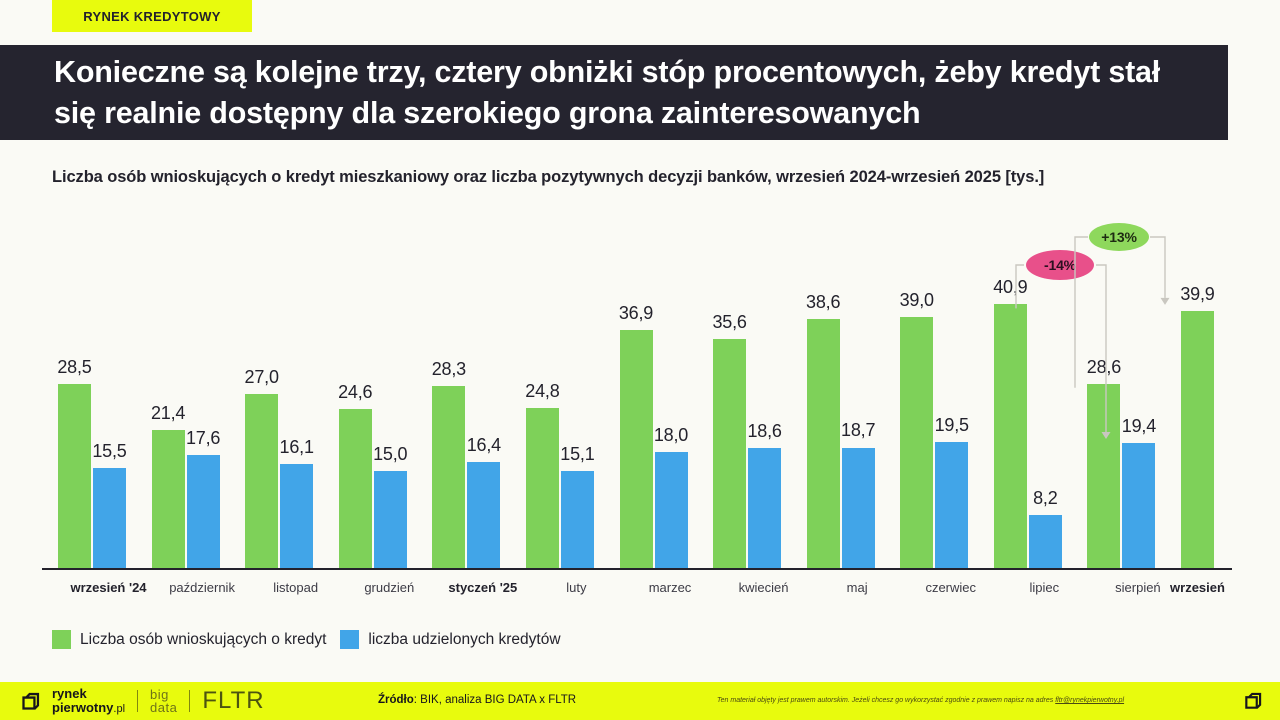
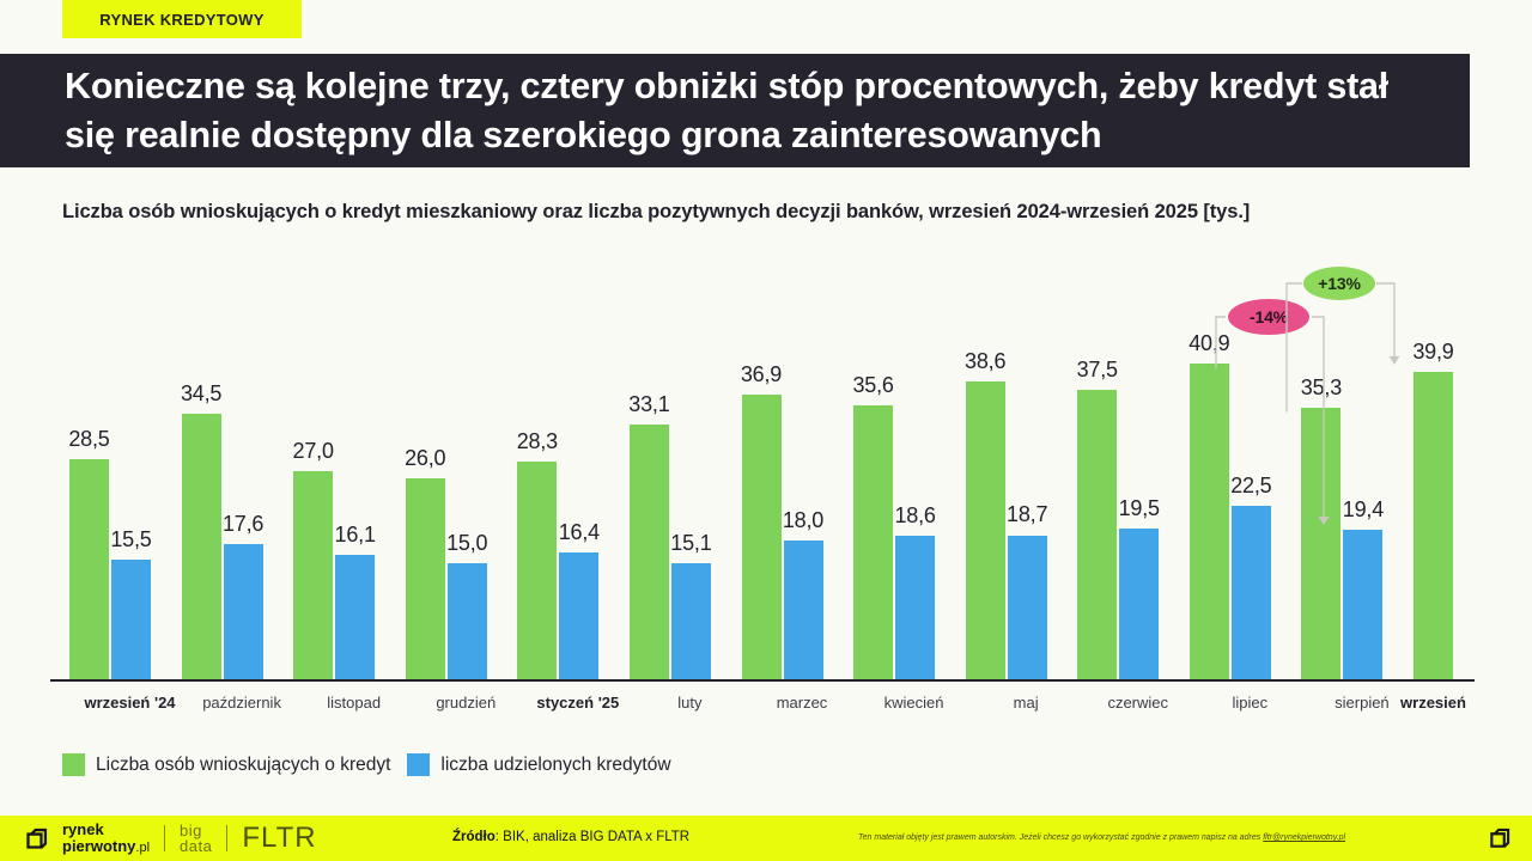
Liczba osób wnioskujących o kredyt/październik: 21,4 -> 34,5
Liczba osób wnioskujących o kredyt/grudzień: 24,6 -> 26,0
Liczba osób wnioskujących o kredyt/luty: 24,8 -> 33,1
Liczba osób wnioskujących o kredyt/czerwiec: 39,0 -> 37,5
liczba udzielonych kredytów/lipiec: 8,2 -> 22,5
Liczba osób wnioskujących o kredyt/sierpień: 28,6 -> 35,3
